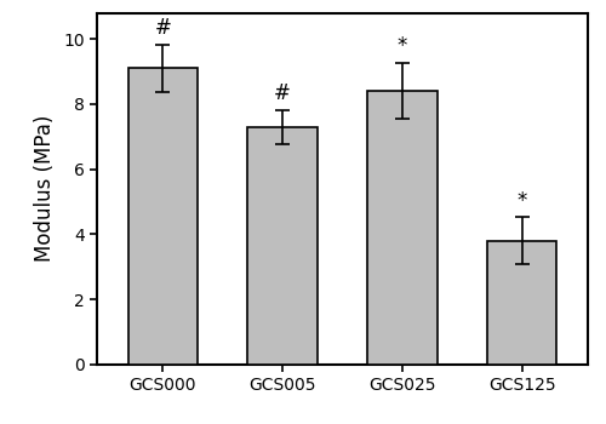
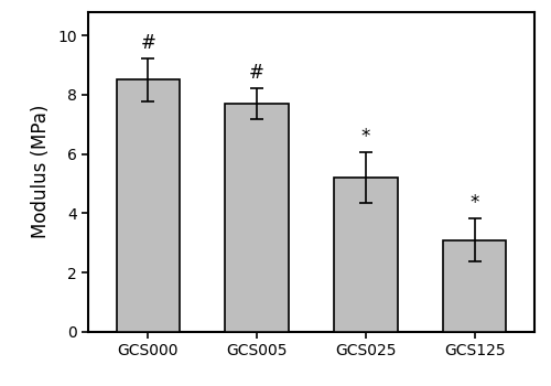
GCS000: 9.1 -> 8.5
GCS005: 7.3 -> 7.7
GCS025: 8.4 -> 5.2
GCS125: 3.8 -> 3.1
